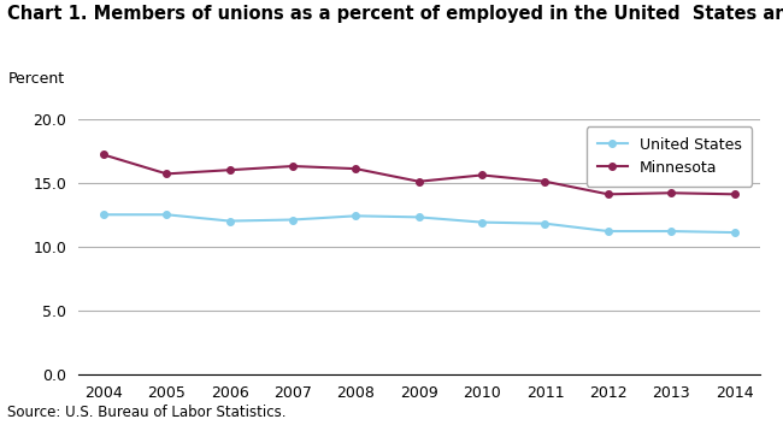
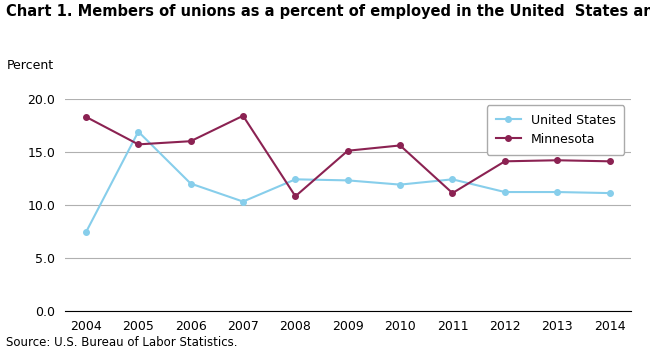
United States/2004: 12.5 -> 7.4
Minnesota/2004: 17.2 -> 18.3
United States/2005: 12.5 -> 16.9
United States/2007: 12.1 -> 10.3
Minnesota/2007: 16.3 -> 18.4
Minnesota/2008: 16.1 -> 10.8
United States/2011: 11.8 -> 12.4
Minnesota/2011: 15.1 -> 11.1
